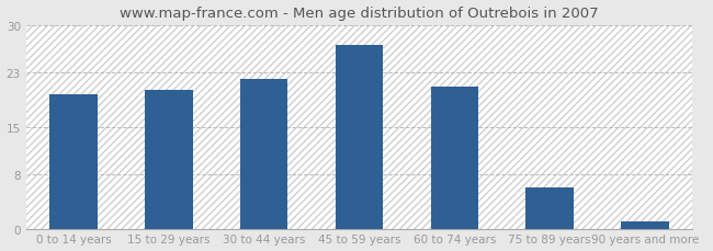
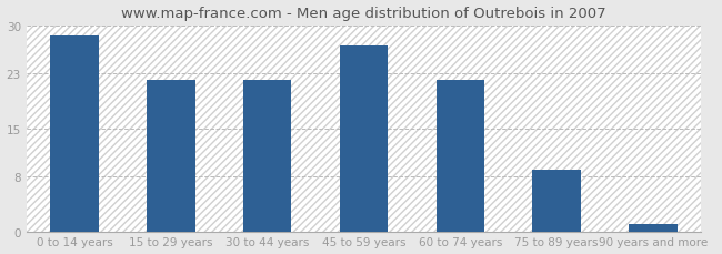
0 to 14 years: 19.8 -> 28.5
15 to 29 years: 20.4 -> 22.0
60 to 74 years: 21.0 -> 22.0
75 to 89 years: 6.0 -> 9.0
